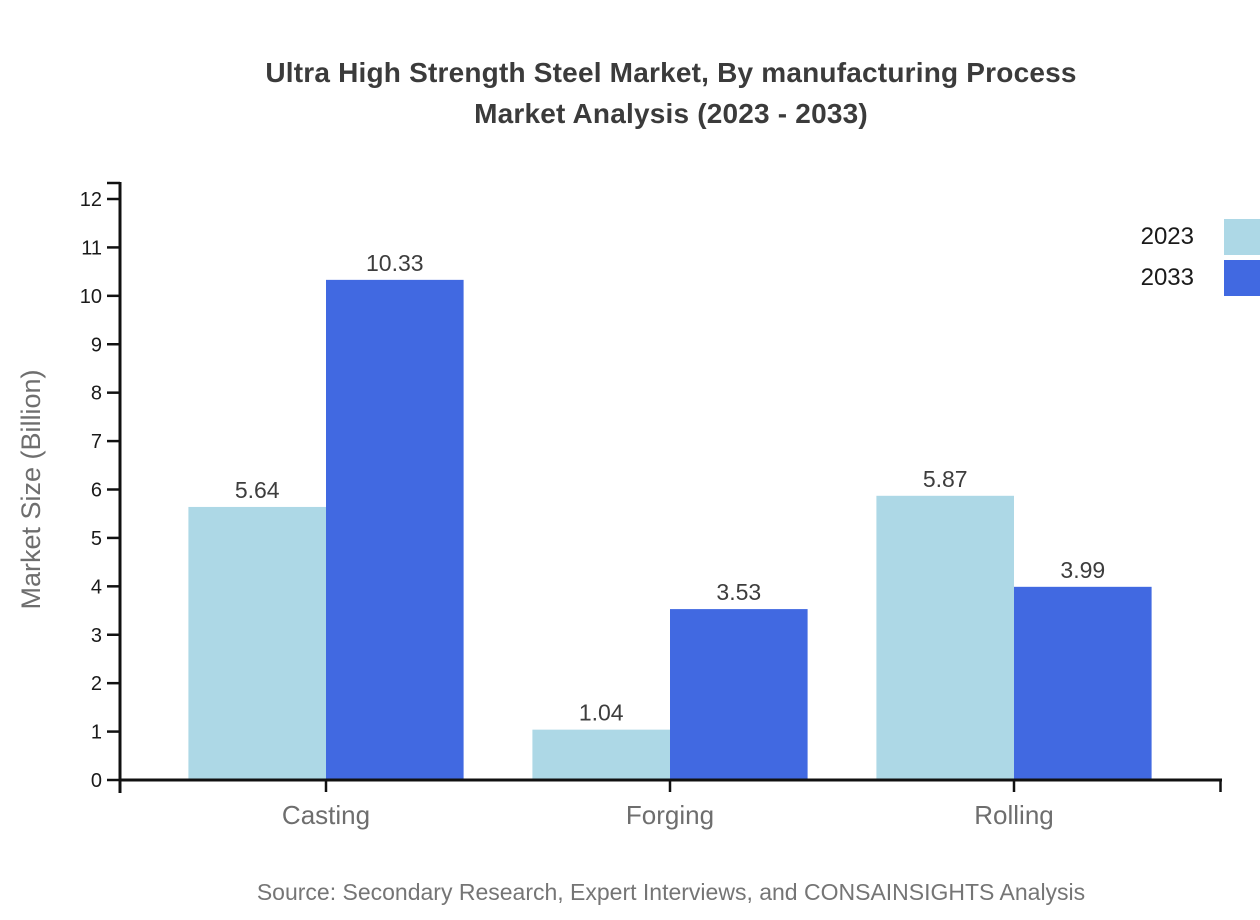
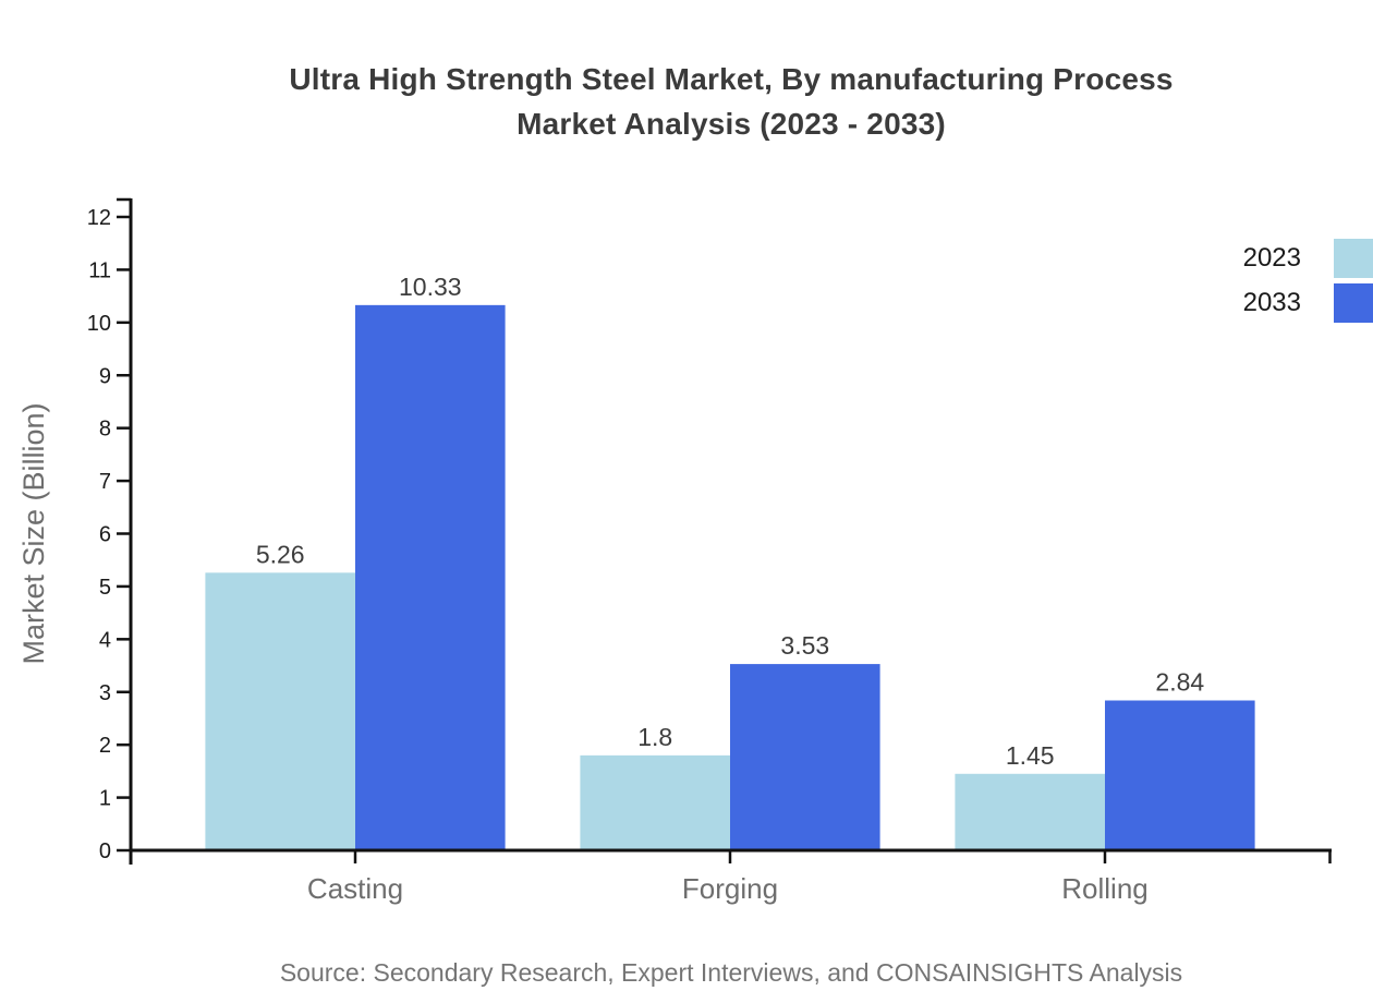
2023/Casting: 5.64 -> 5.26
2023/Forging: 1.04 -> 1.8
2023/Rolling: 5.87 -> 1.45
2033/Rolling: 3.99 -> 2.84
